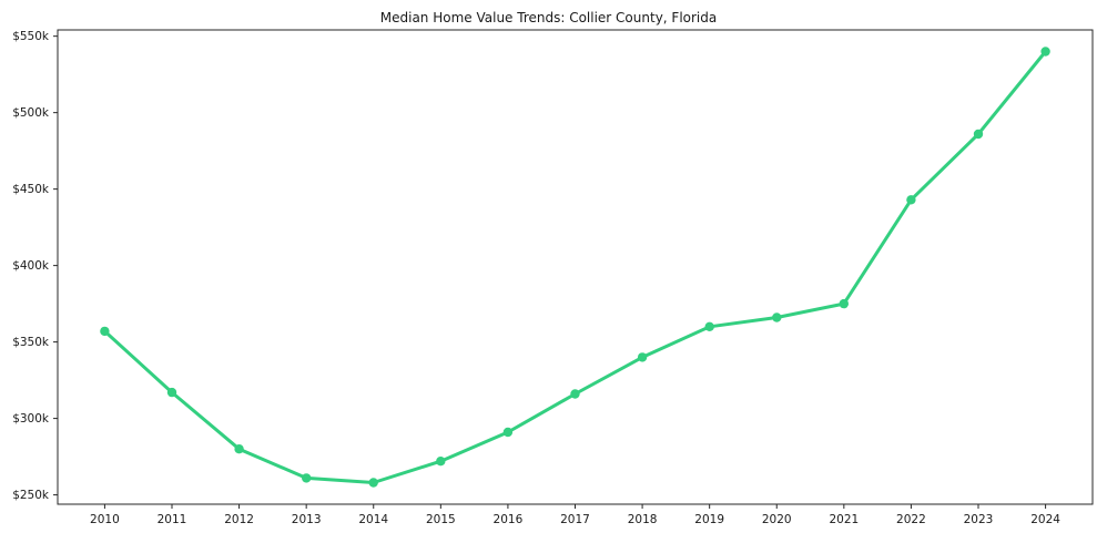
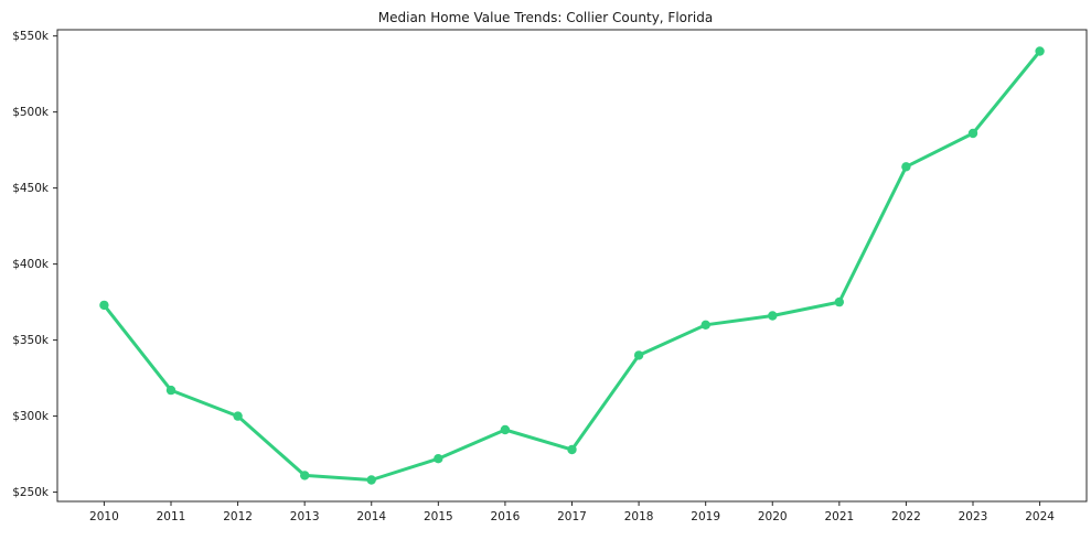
2010: $357k -> $373k
2012: $280k -> $300k
2017: $316k -> $278k
2022: $443k -> $464k
